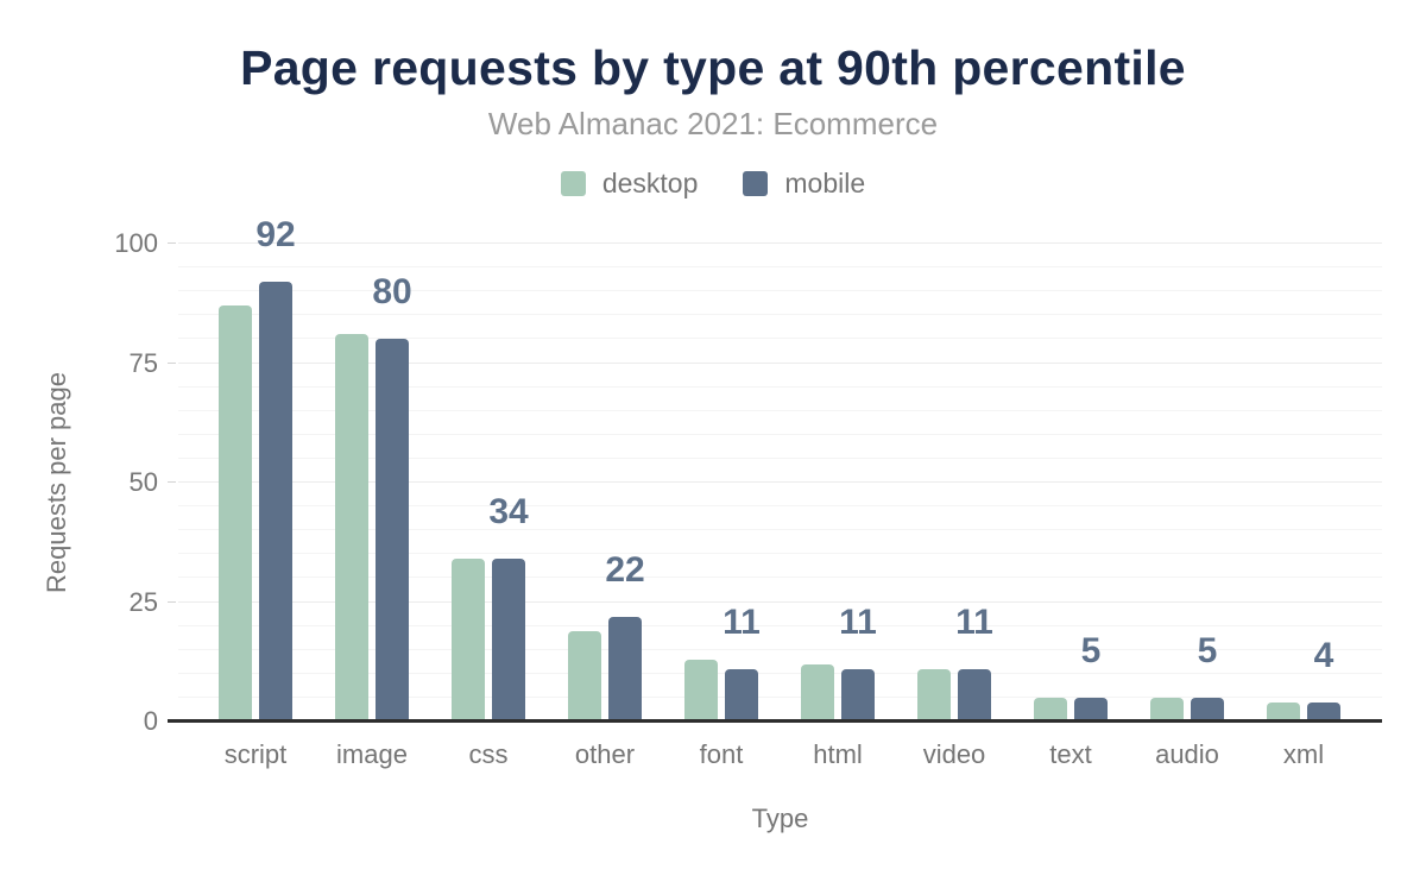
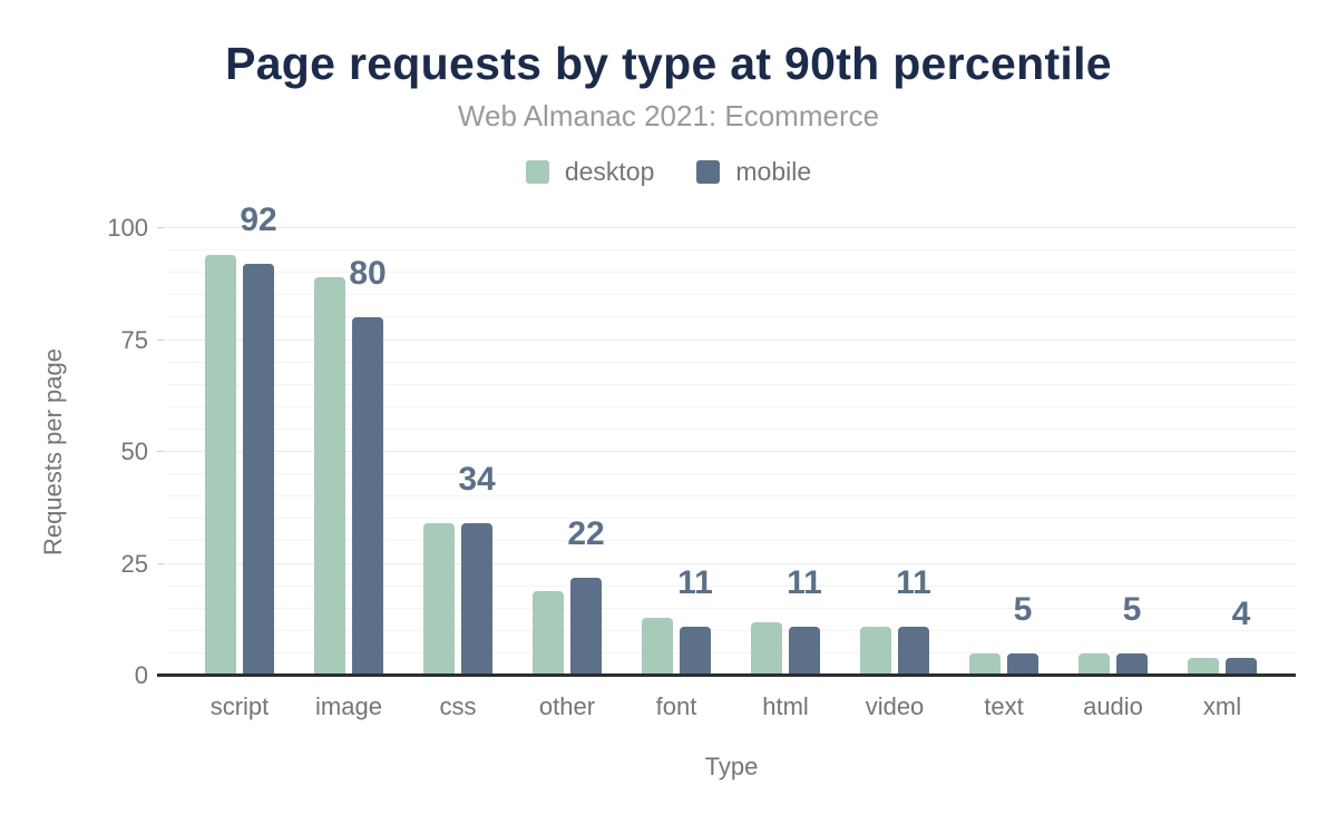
desktop/script: 87 -> 94
desktop/image: 81 -> 89
